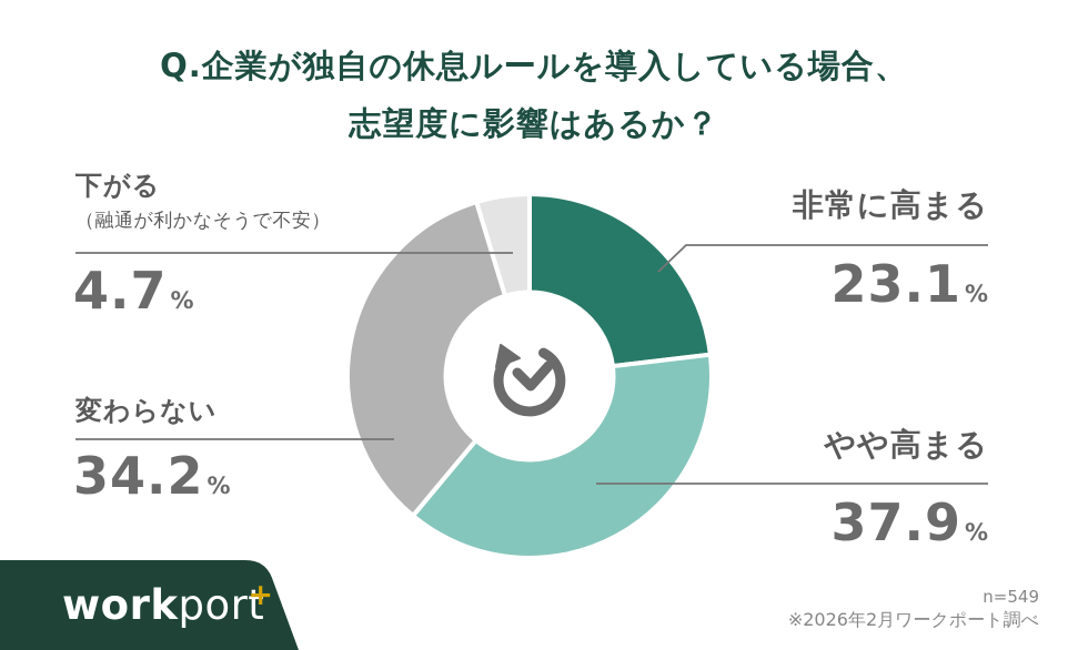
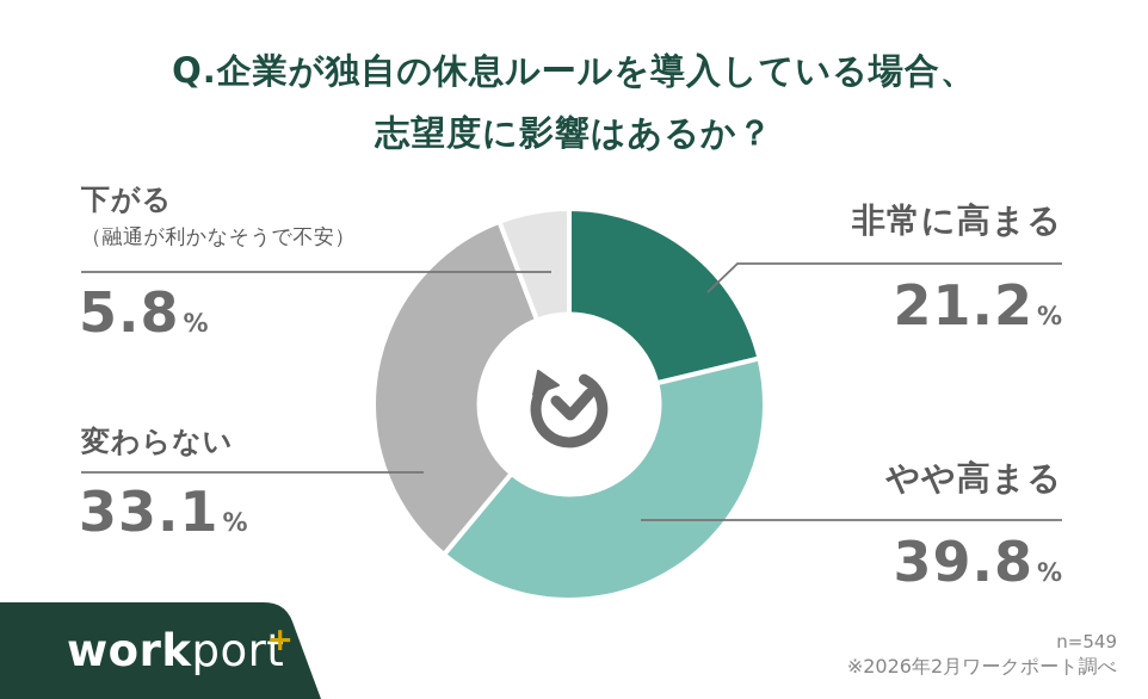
非常に高まる: 23.1 -> 21.2
やや高まる: 37.9 -> 39.8
変わらない: 34.2 -> 33.1
下がる: 4.7 -> 5.8
